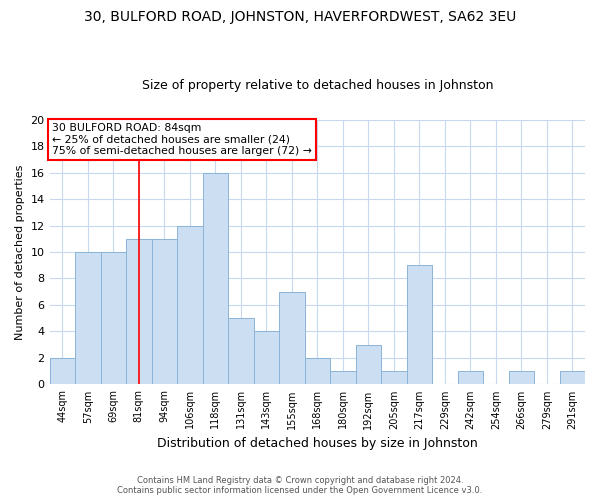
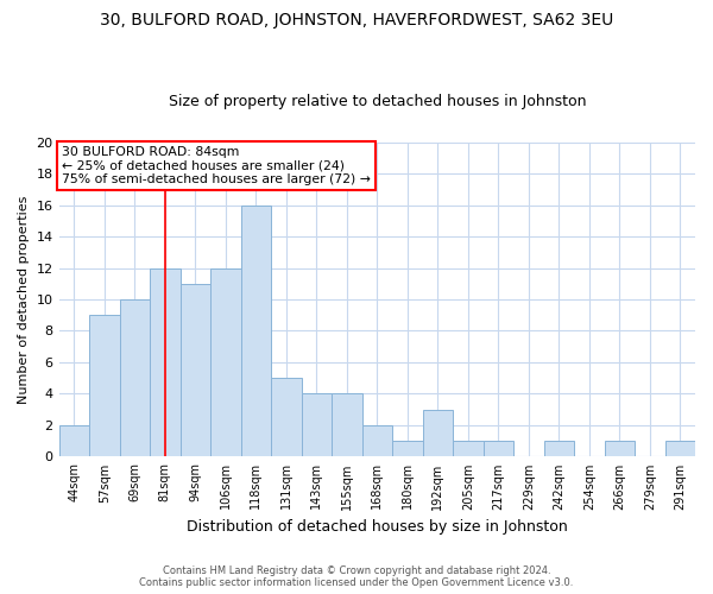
57sqm: 10 -> 9
81sqm: 11 -> 12
155sqm: 7 -> 4
217sqm: 9 -> 1
